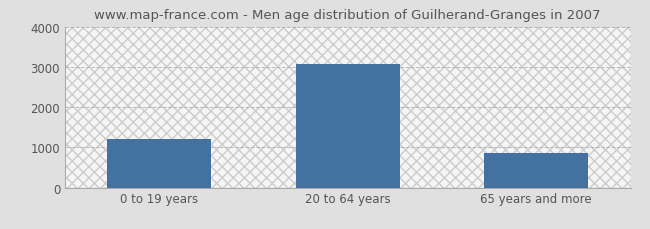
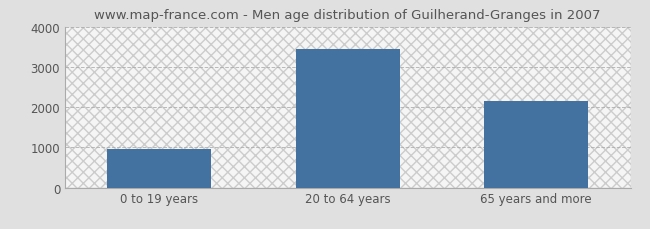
0 to 19 years: 1200 -> 950
20 to 64 years: 3080 -> 3450
65 years and more: 850 -> 2150
